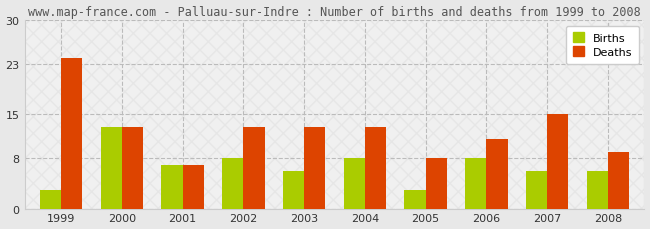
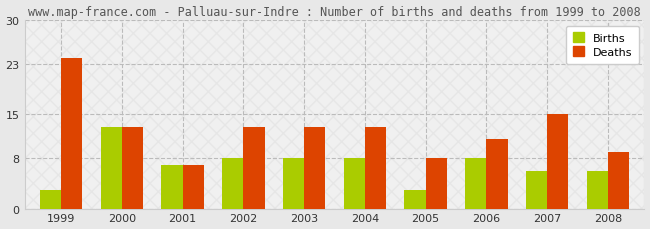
Births/2003: 6 -> 8
